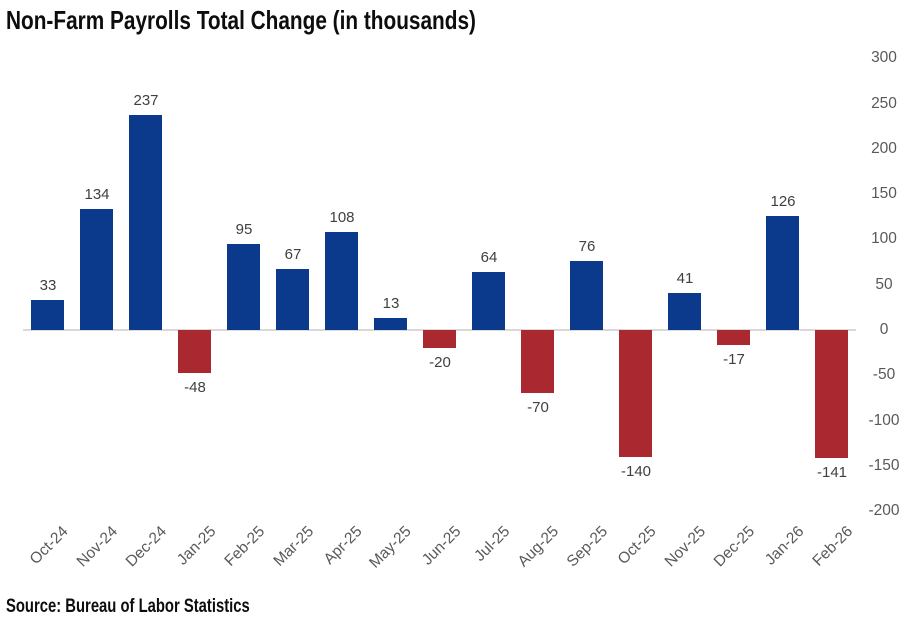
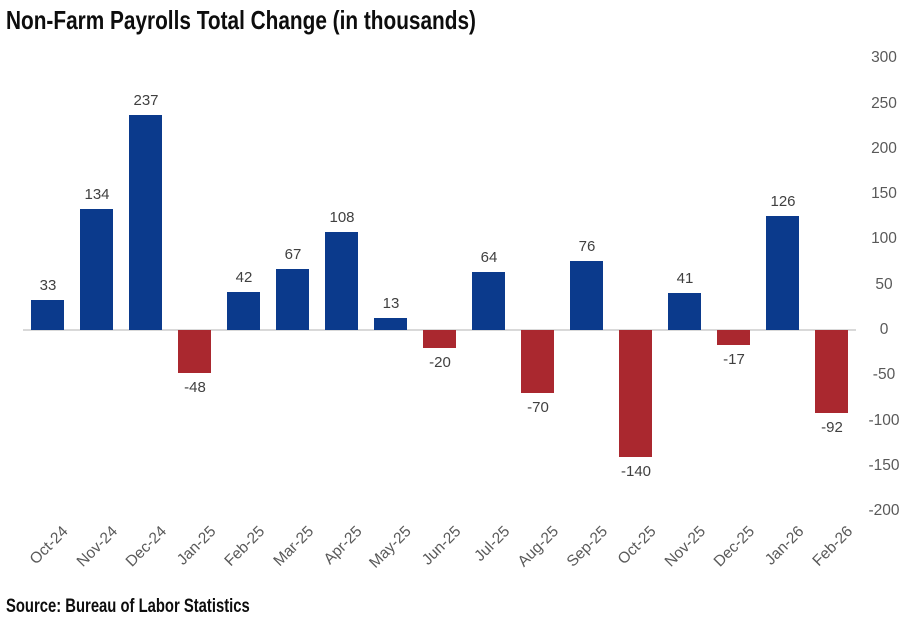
Feb-25: 95 -> 42
Feb-26: -141 -> -92
